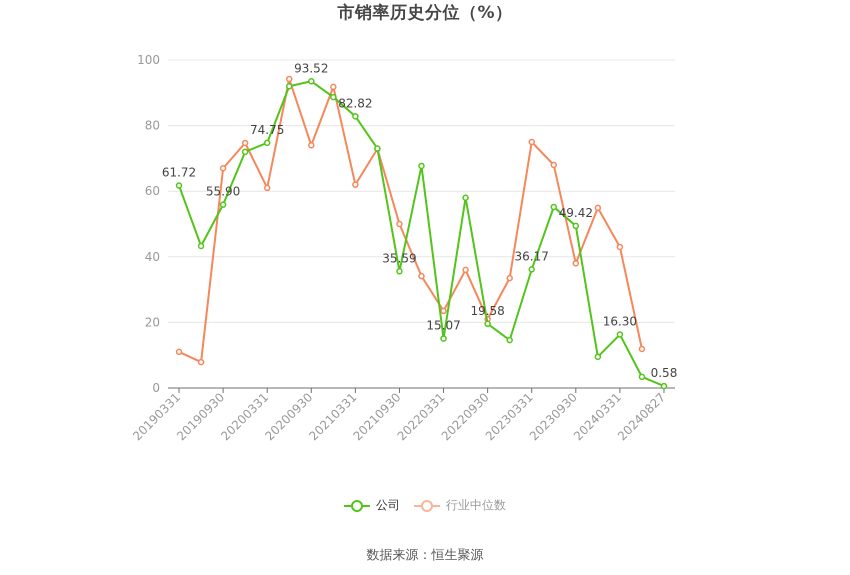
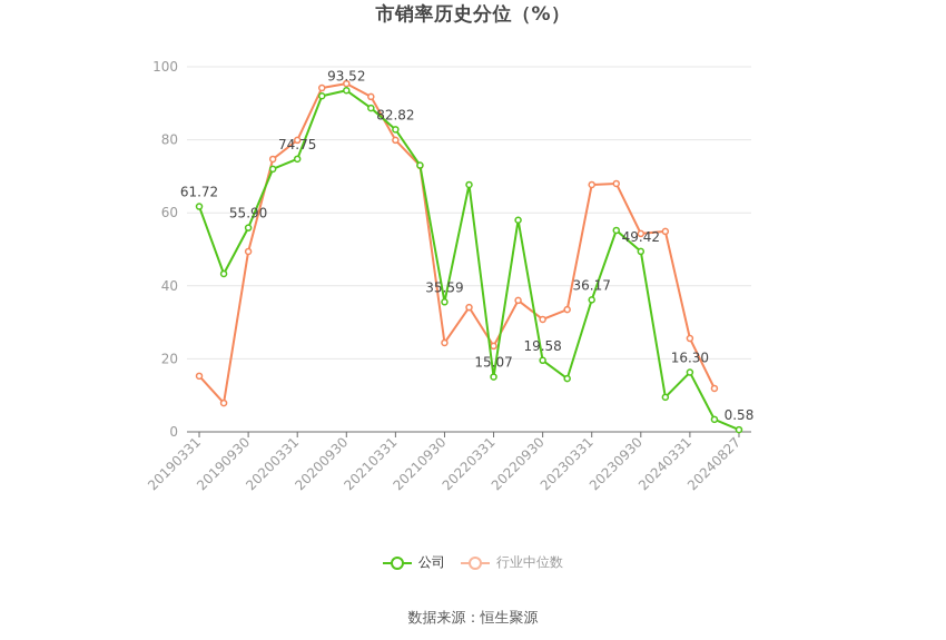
行业中位数/20190331: 11 -> 15
行业中位数/20190930: 67 -> 49
行业中位数/20200331: 61 -> 80
行业中位数/20200930: 74 -> 95
行业中位数/20210331: 62 -> 80
行业中位数/20210930: 50 -> 24
行业中位数/20220930: 21 -> 31
行业中位数/20230331: 75 -> 68
行业中位数/20230930: 38 -> 54
行业中位数/20240331: 43 -> 26
